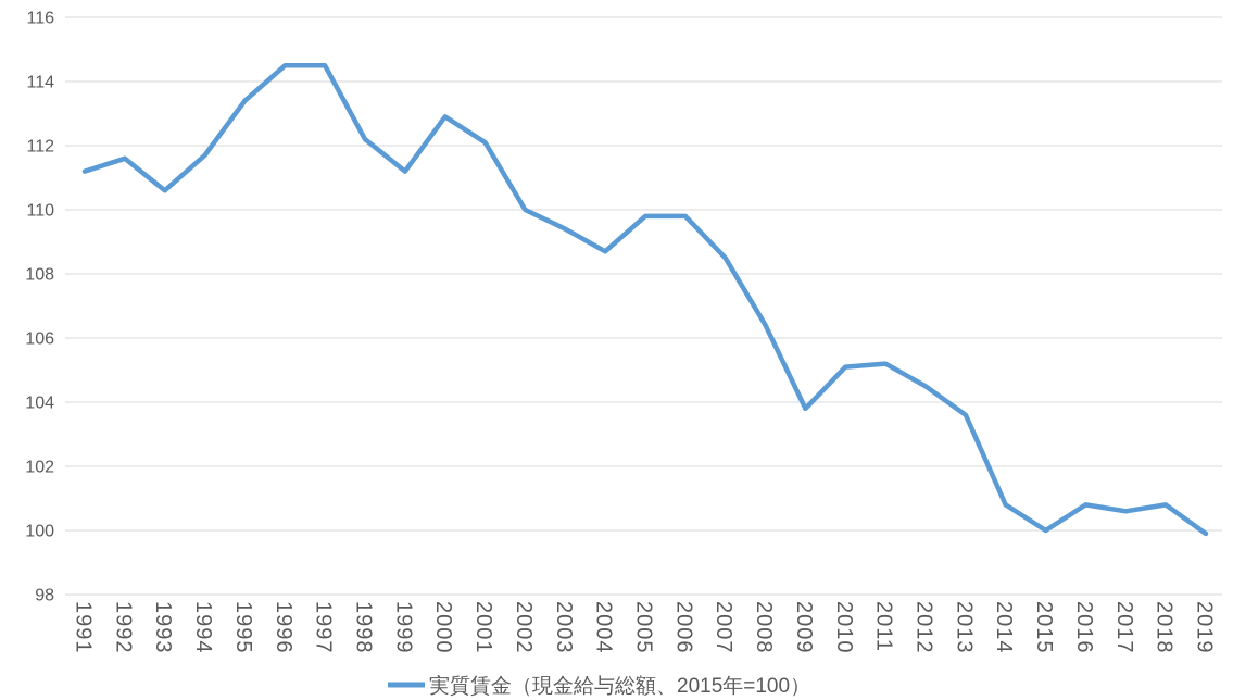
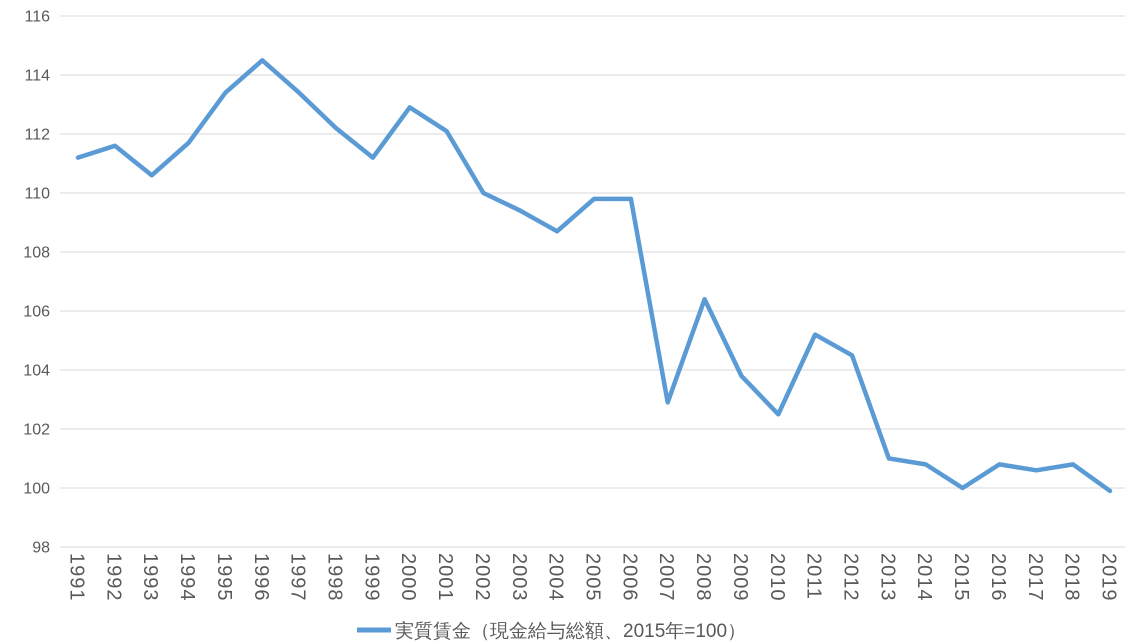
1997: 114.5 -> 113.4
2007: 108.5 -> 102.9
2010: 105.1 -> 102.5
2013: 103.6 -> 101.0
